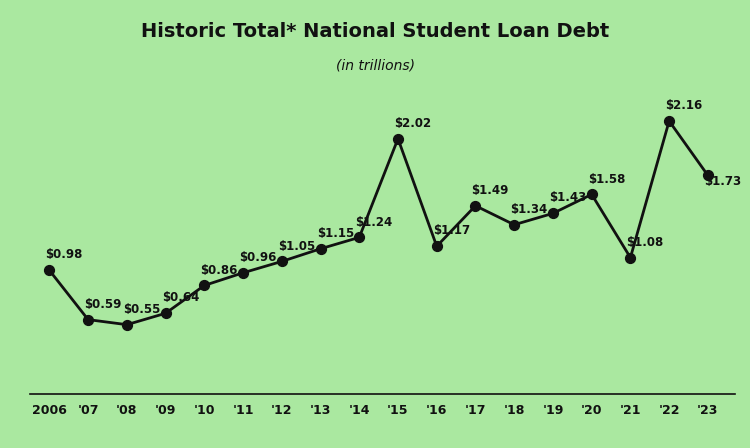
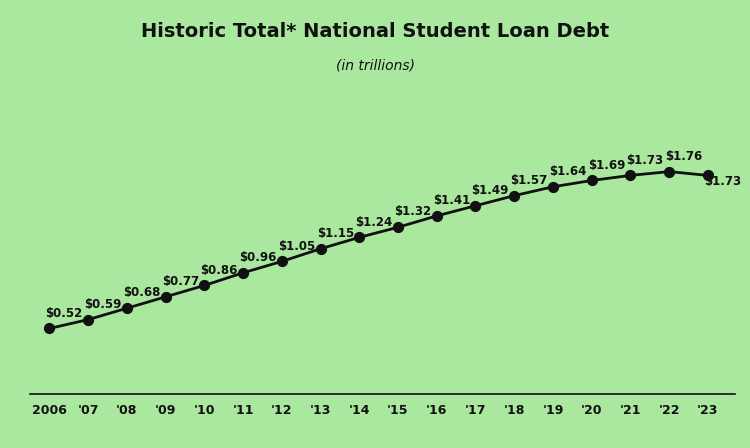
2006: $0.98 -> $0.52
'08: $0.55 -> $0.68
'09: $0.64 -> $0.77
'15: $2.02 -> $1.32
'16: $1.17 -> $1.41
'18: $1.34 -> $1.57
'19: $1.43 -> $1.64
'20: $1.58 -> $1.69
'21: $1.08 -> $1.73
'22: $2.16 -> $1.76
